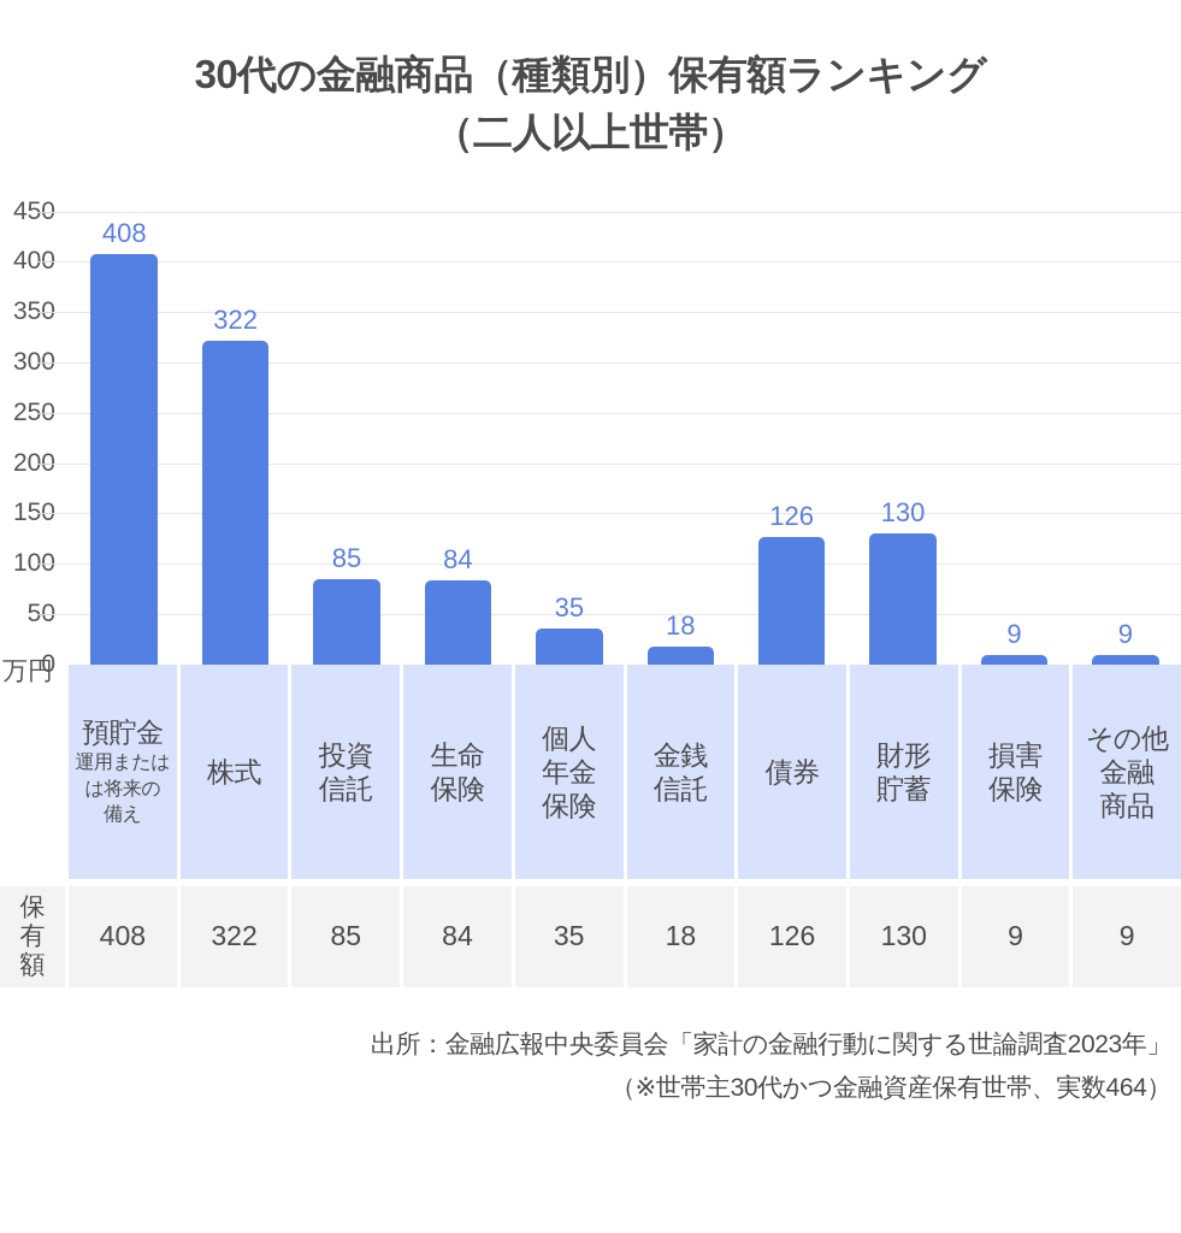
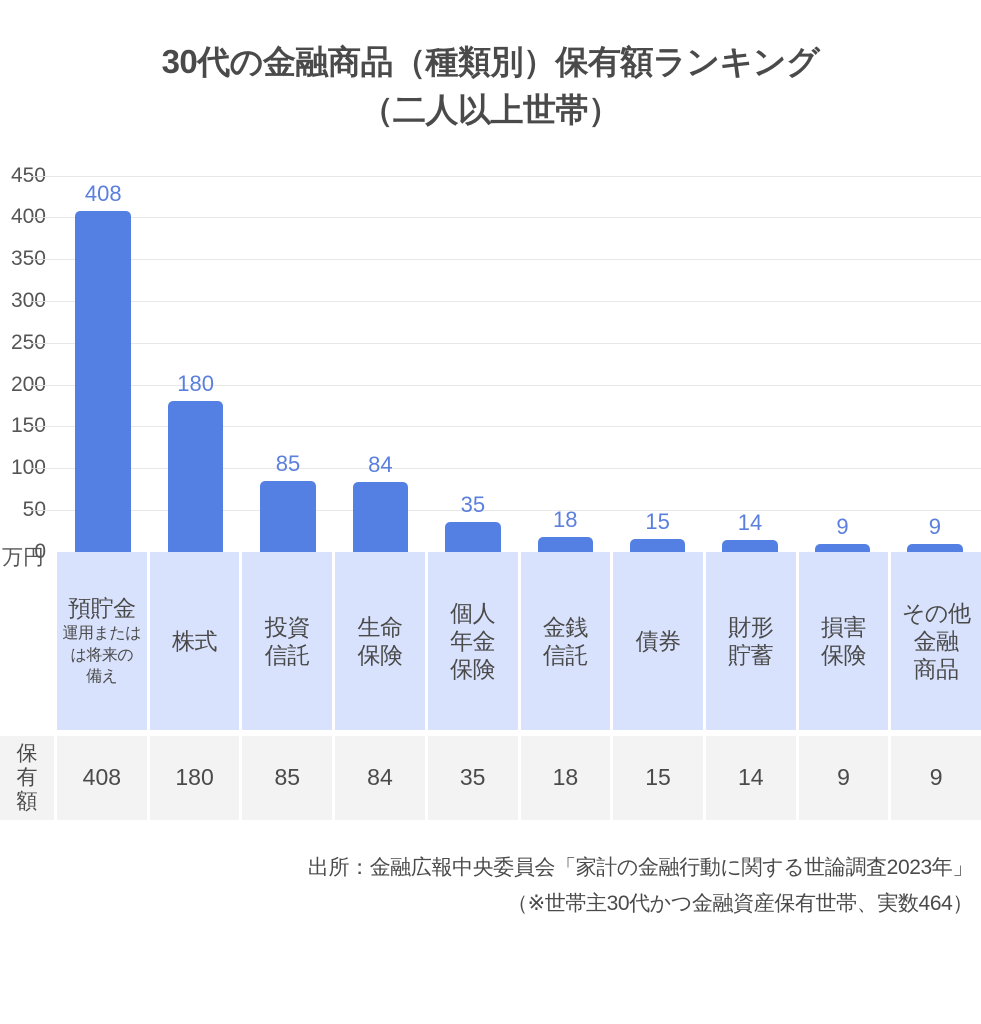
株式: 322 -> 180
債券: 126 -> 15
財形貯蓄: 130 -> 14
